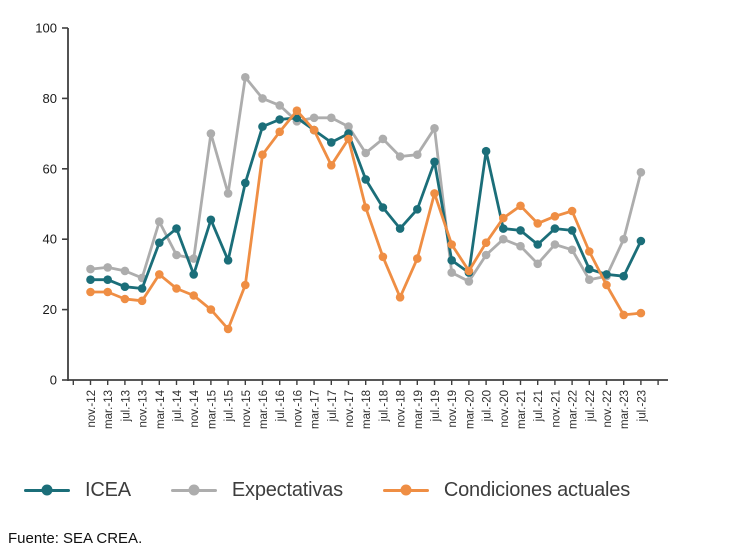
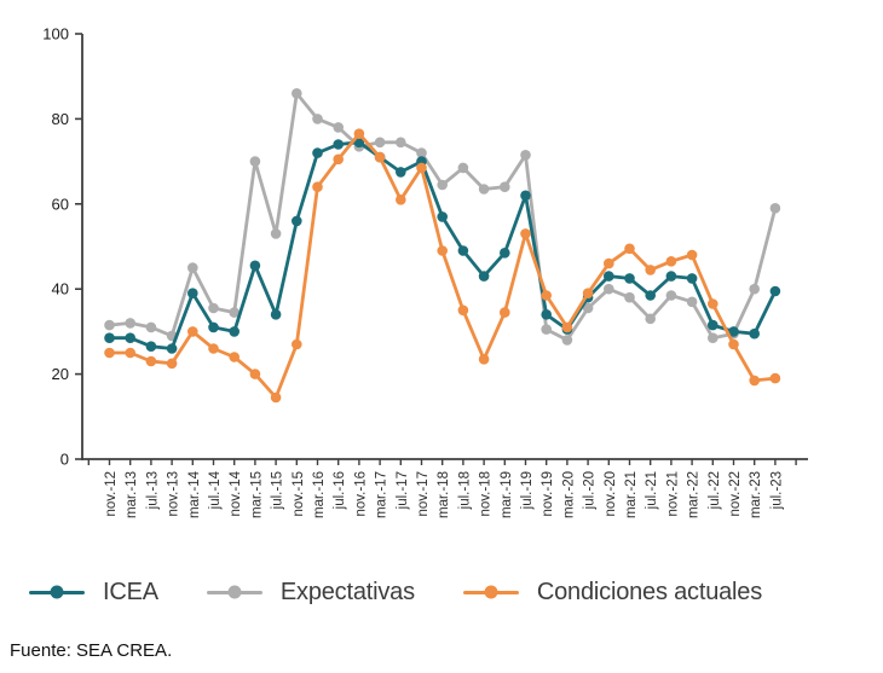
ICEA/jul.-14: 43 -> 31
ICEA/jul.-20: 65 -> 38
